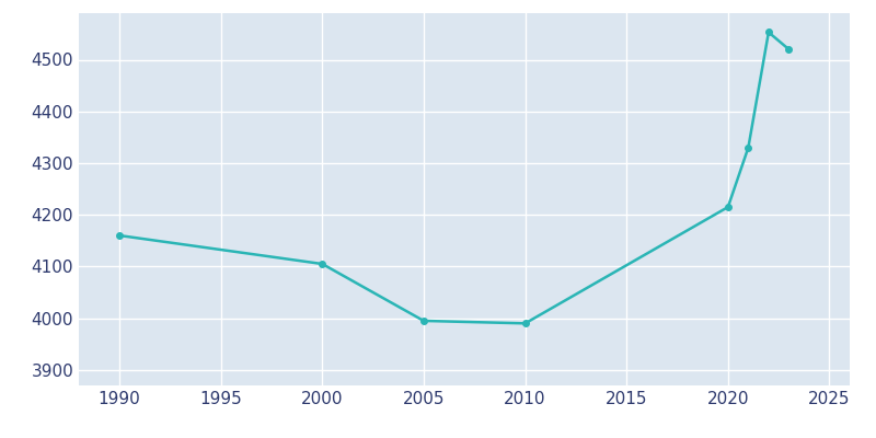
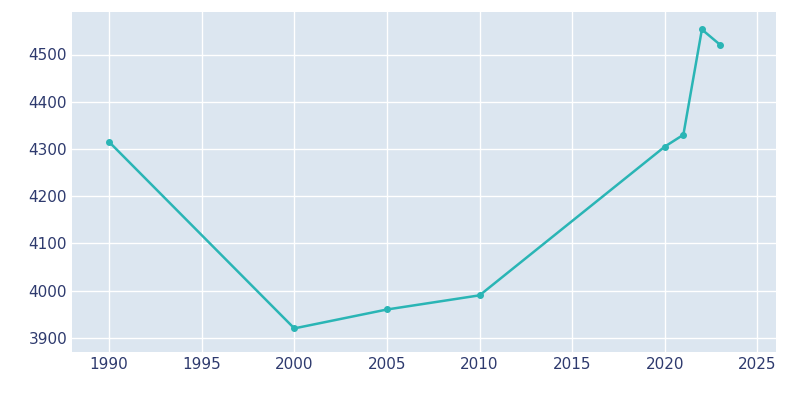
1990: 4160 -> 4315
2000: 4105 -> 3920
2005: 3995 -> 3960
2020: 4215 -> 4305
